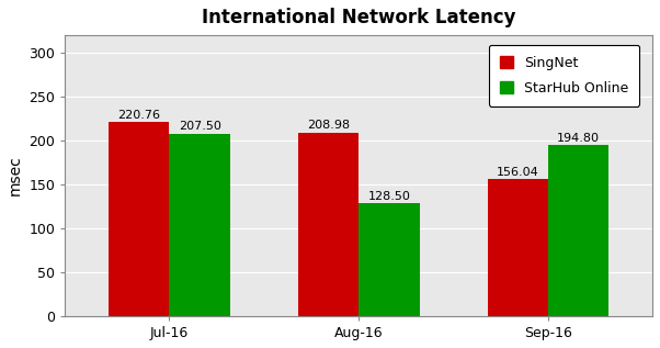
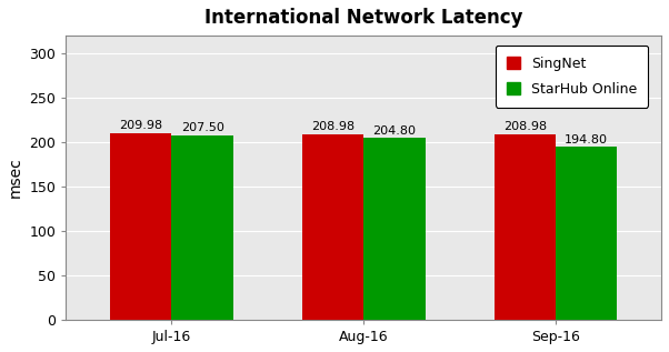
SingNet/Jul-16: 220.76 -> 209.98
StarHub Online/Aug-16: 128.50 -> 204.80
SingNet/Sep-16: 156.04 -> 208.98
